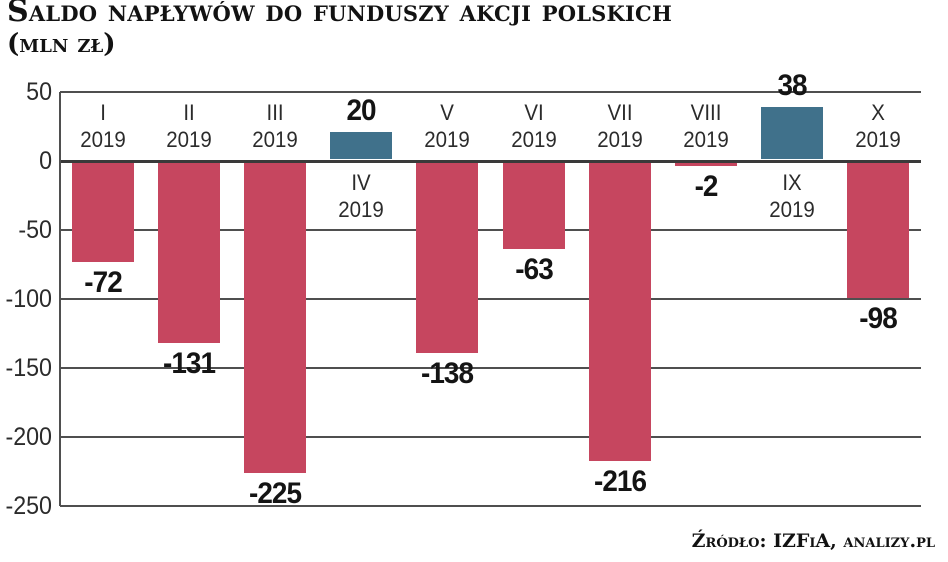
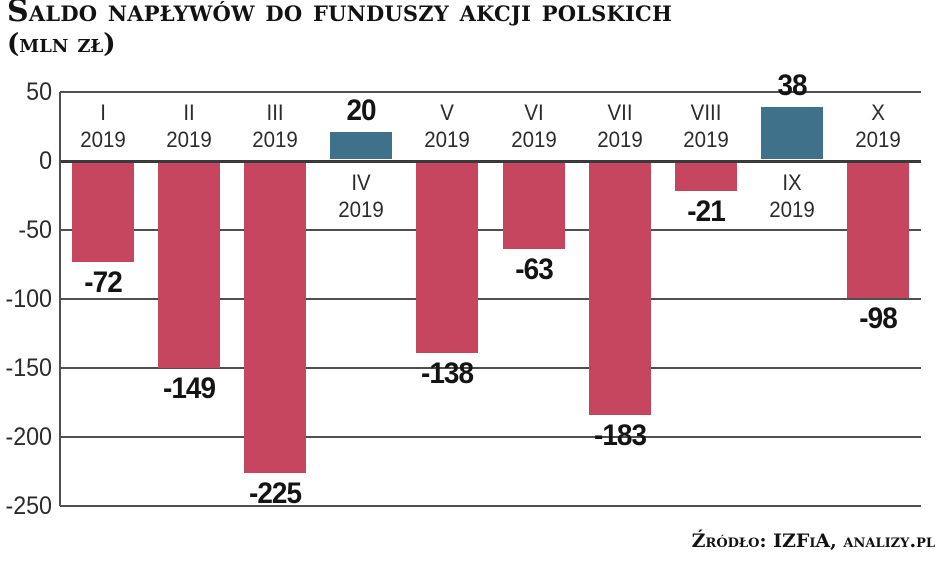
II 2019: -131 -> -149
VII 2019: -216 -> -183
VIII 2019: -2 -> -21
